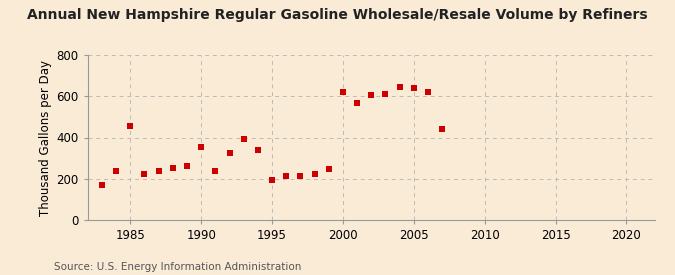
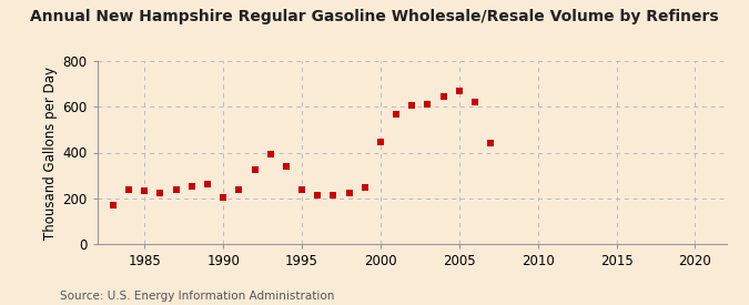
1985: 455 -> 233
1990: 355 -> 205
1995: 195 -> 240
2000: 620 -> 448
2005: 640 -> 668
